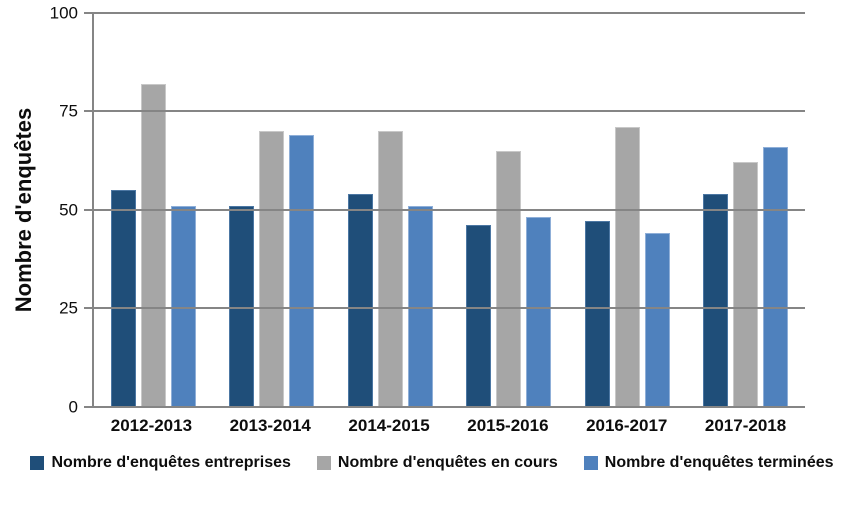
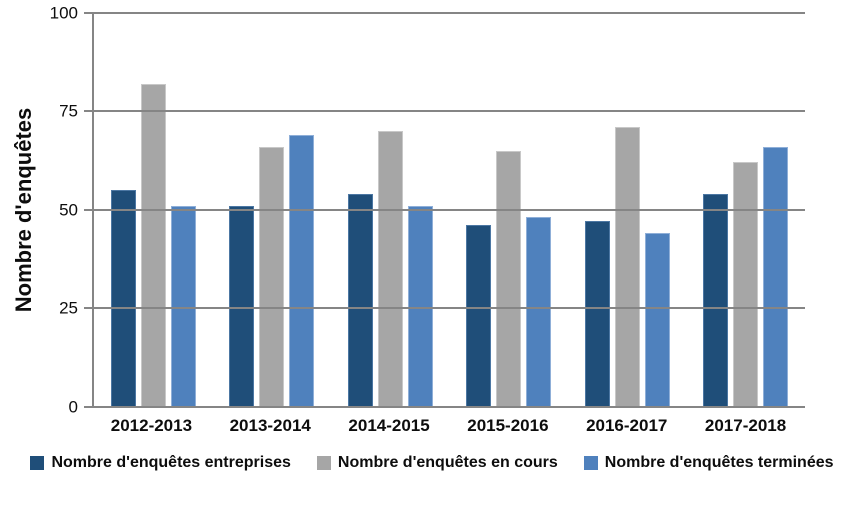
Nombre d'enquêtes en cours/2013-2014: 70 -> 66
